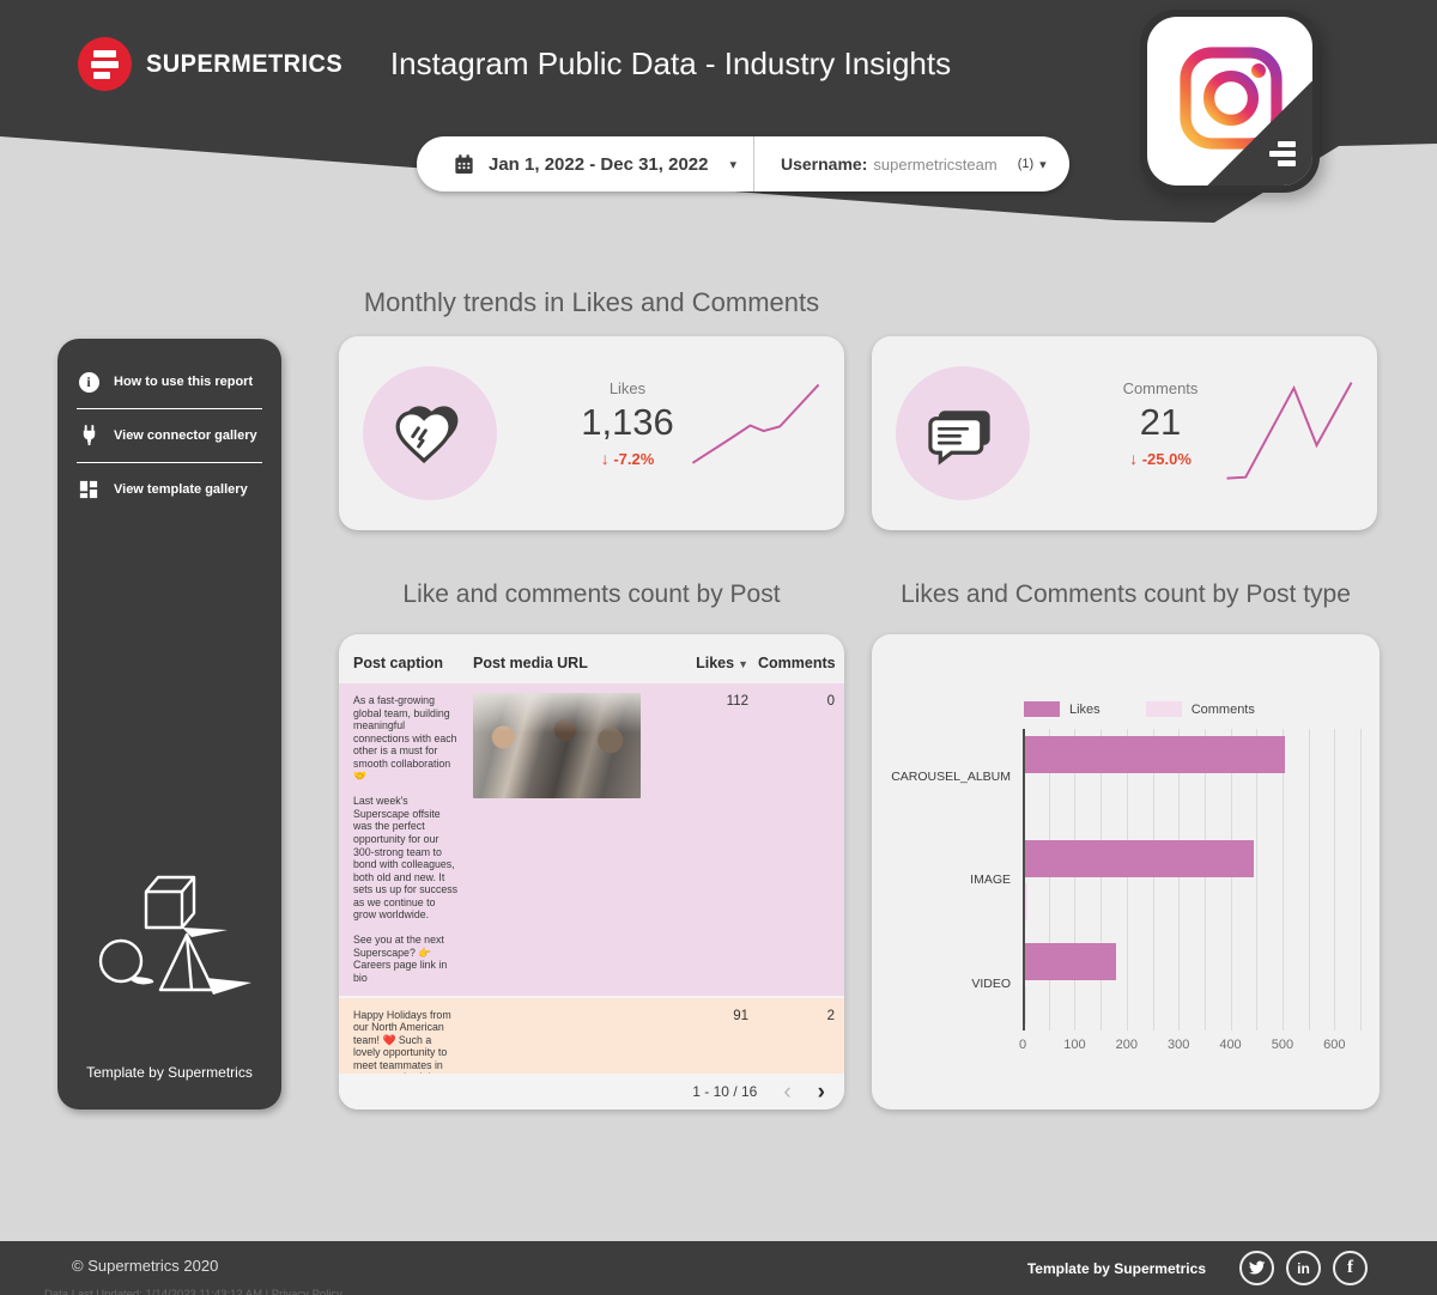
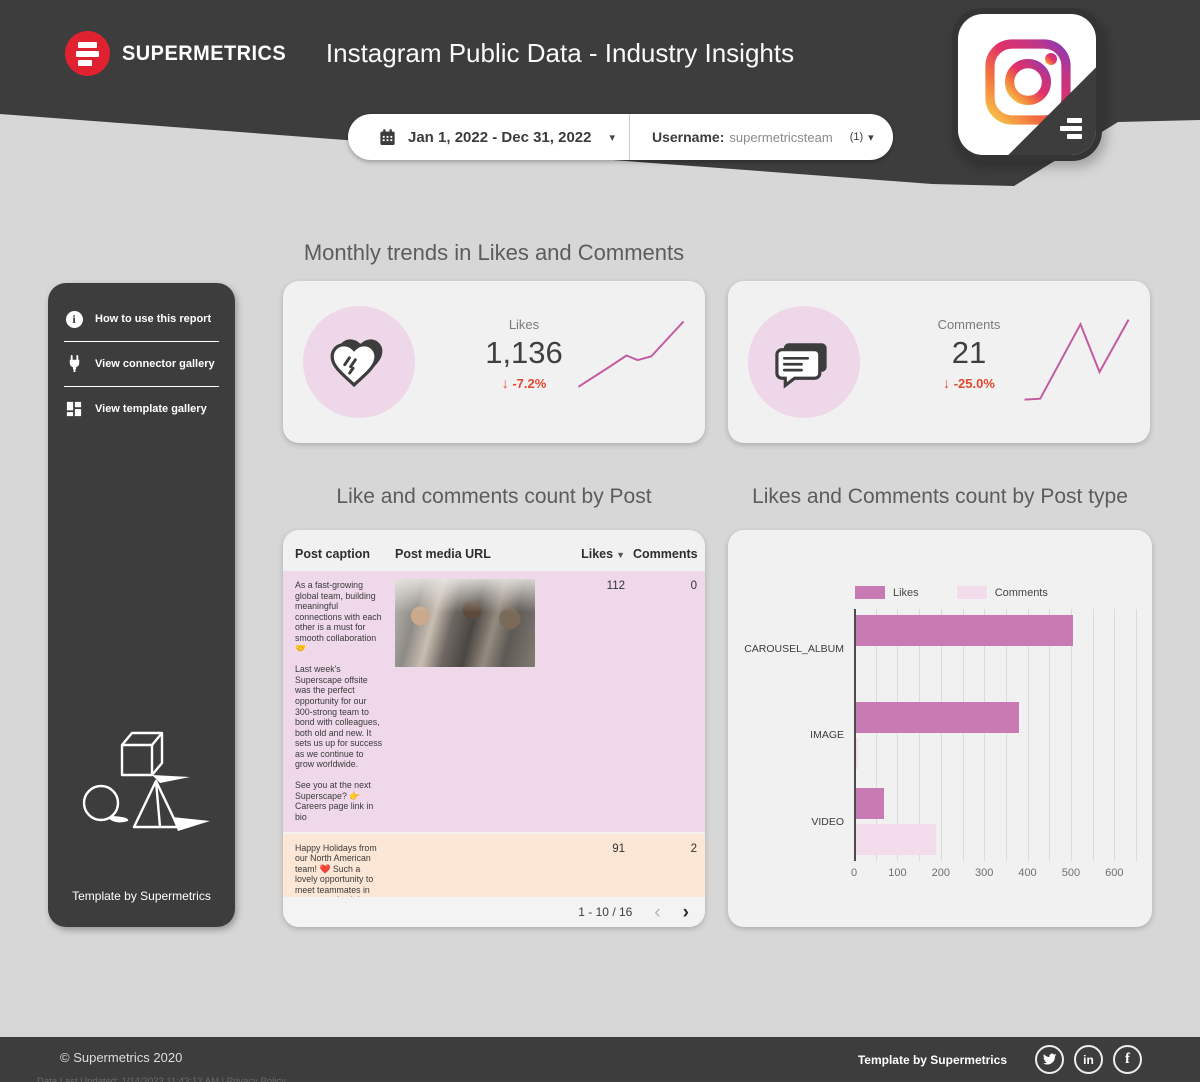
Likes/IMAGE: 440 -> 380
Likes/VIDEO: 180 -> 70
Comments/VIDEO: 10 -> 190
